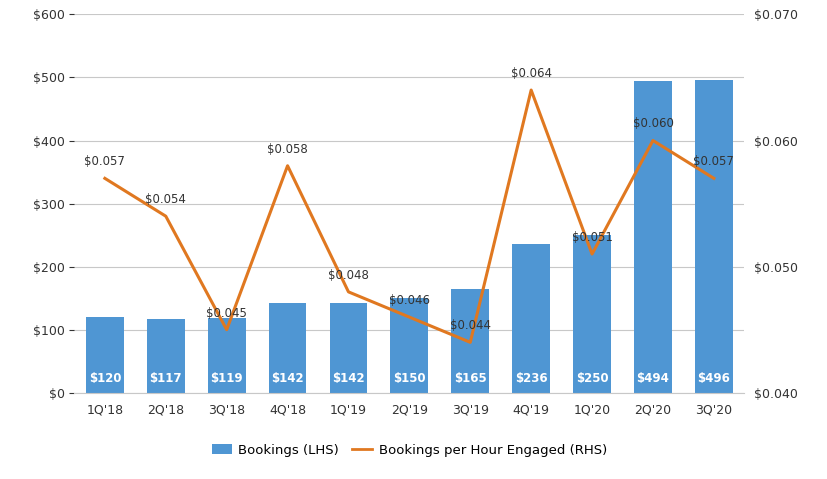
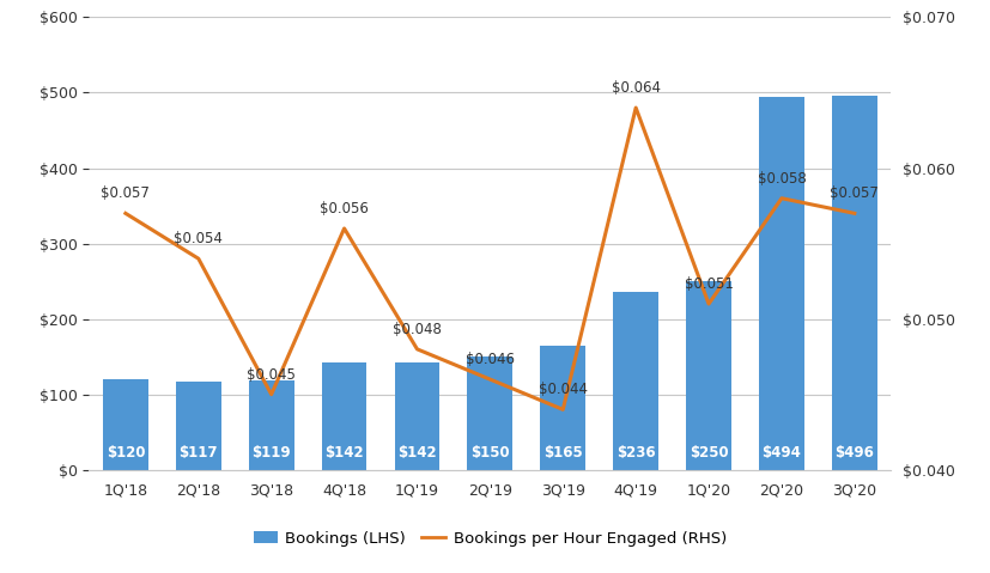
Bookings per Hour Engaged (RHS)/4Q'18: $0.058 -> $0.056
Bookings per Hour Engaged (RHS)/2Q'20: $0.060 -> $0.058
